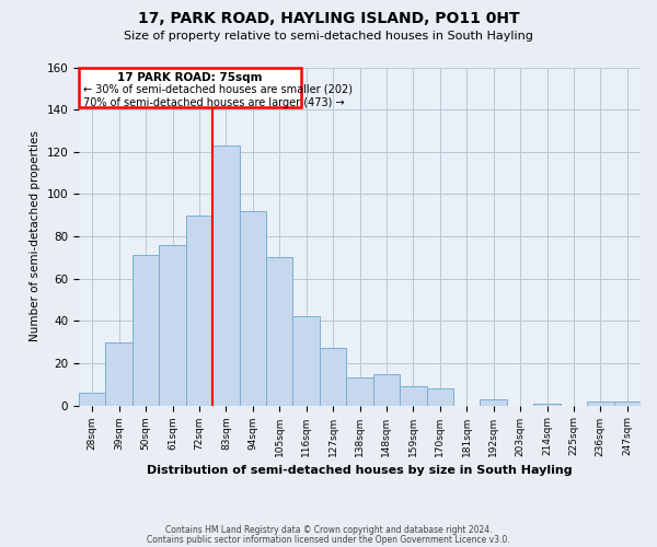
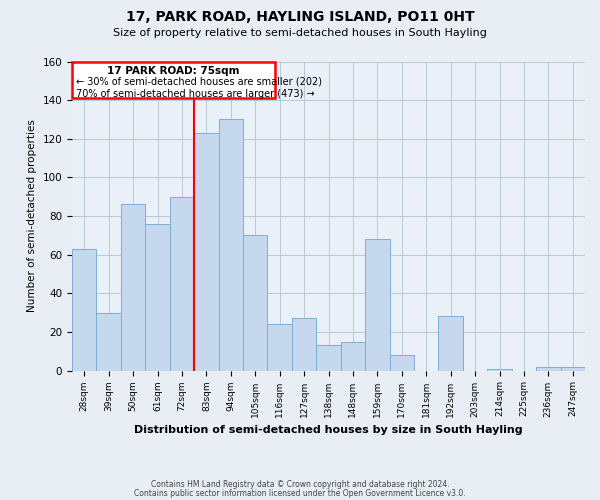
28sqm: 6 -> 63
50sqm: 71 -> 86
94sqm: 92 -> 130
116sqm: 42 -> 24
159sqm: 9 -> 68
192sqm: 3 -> 28
